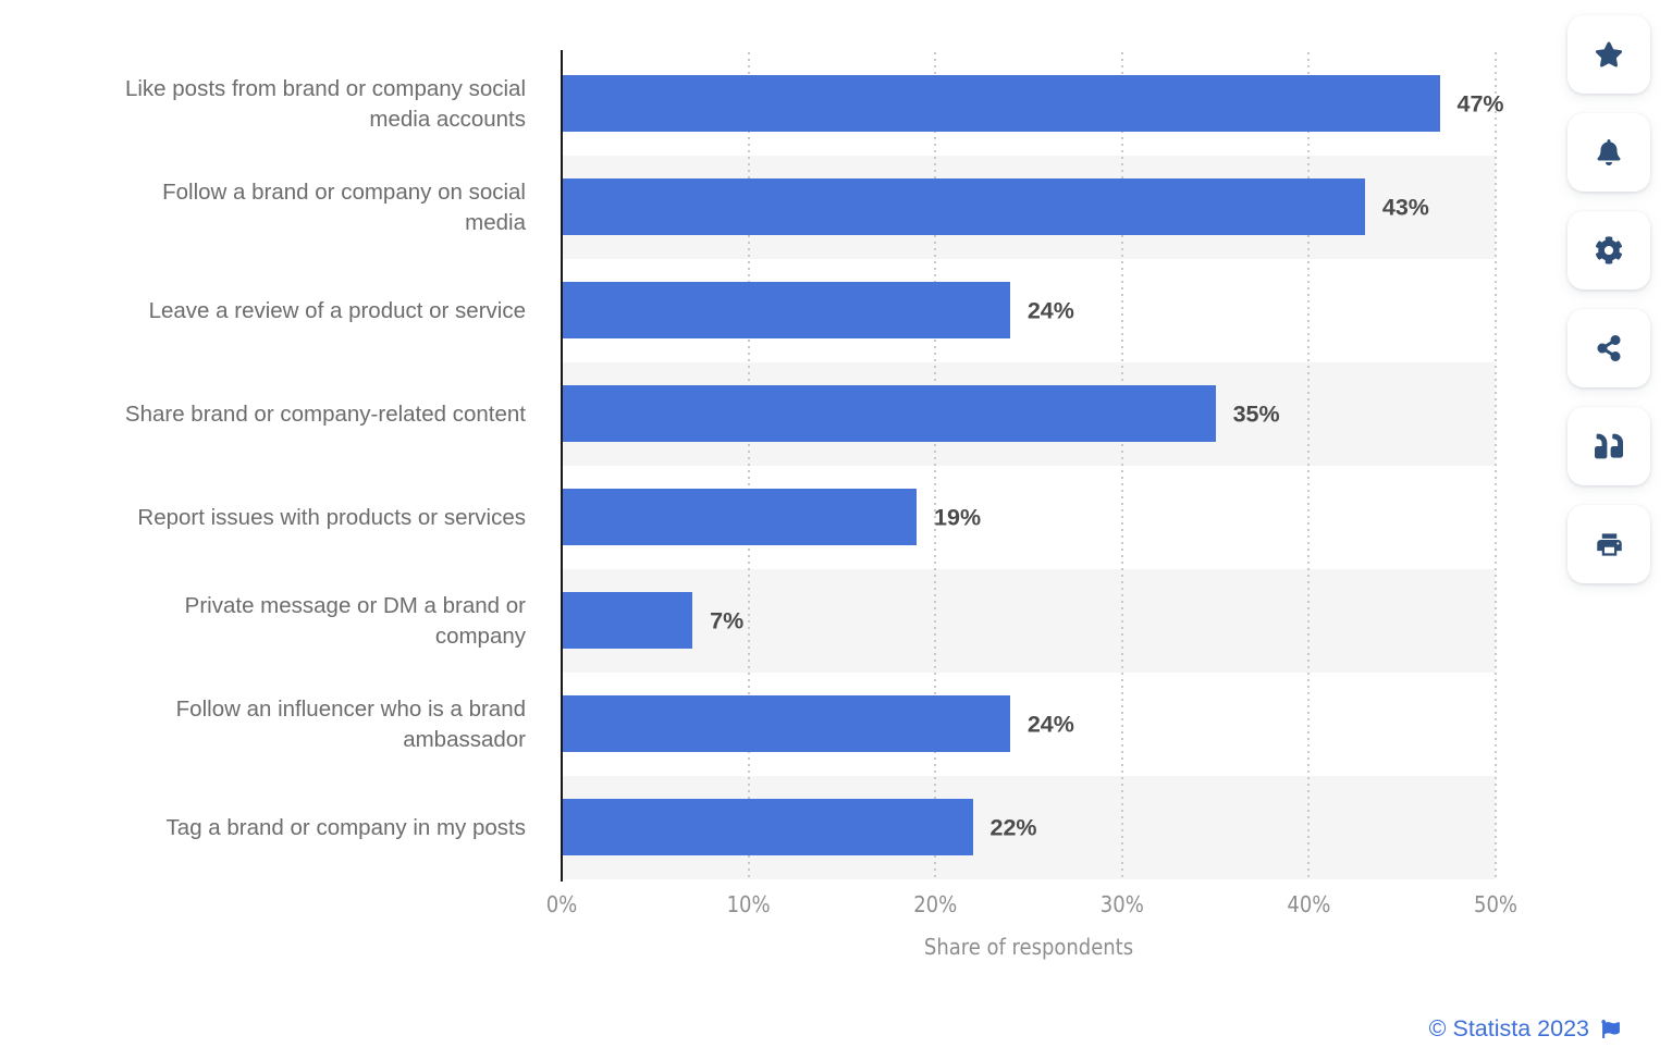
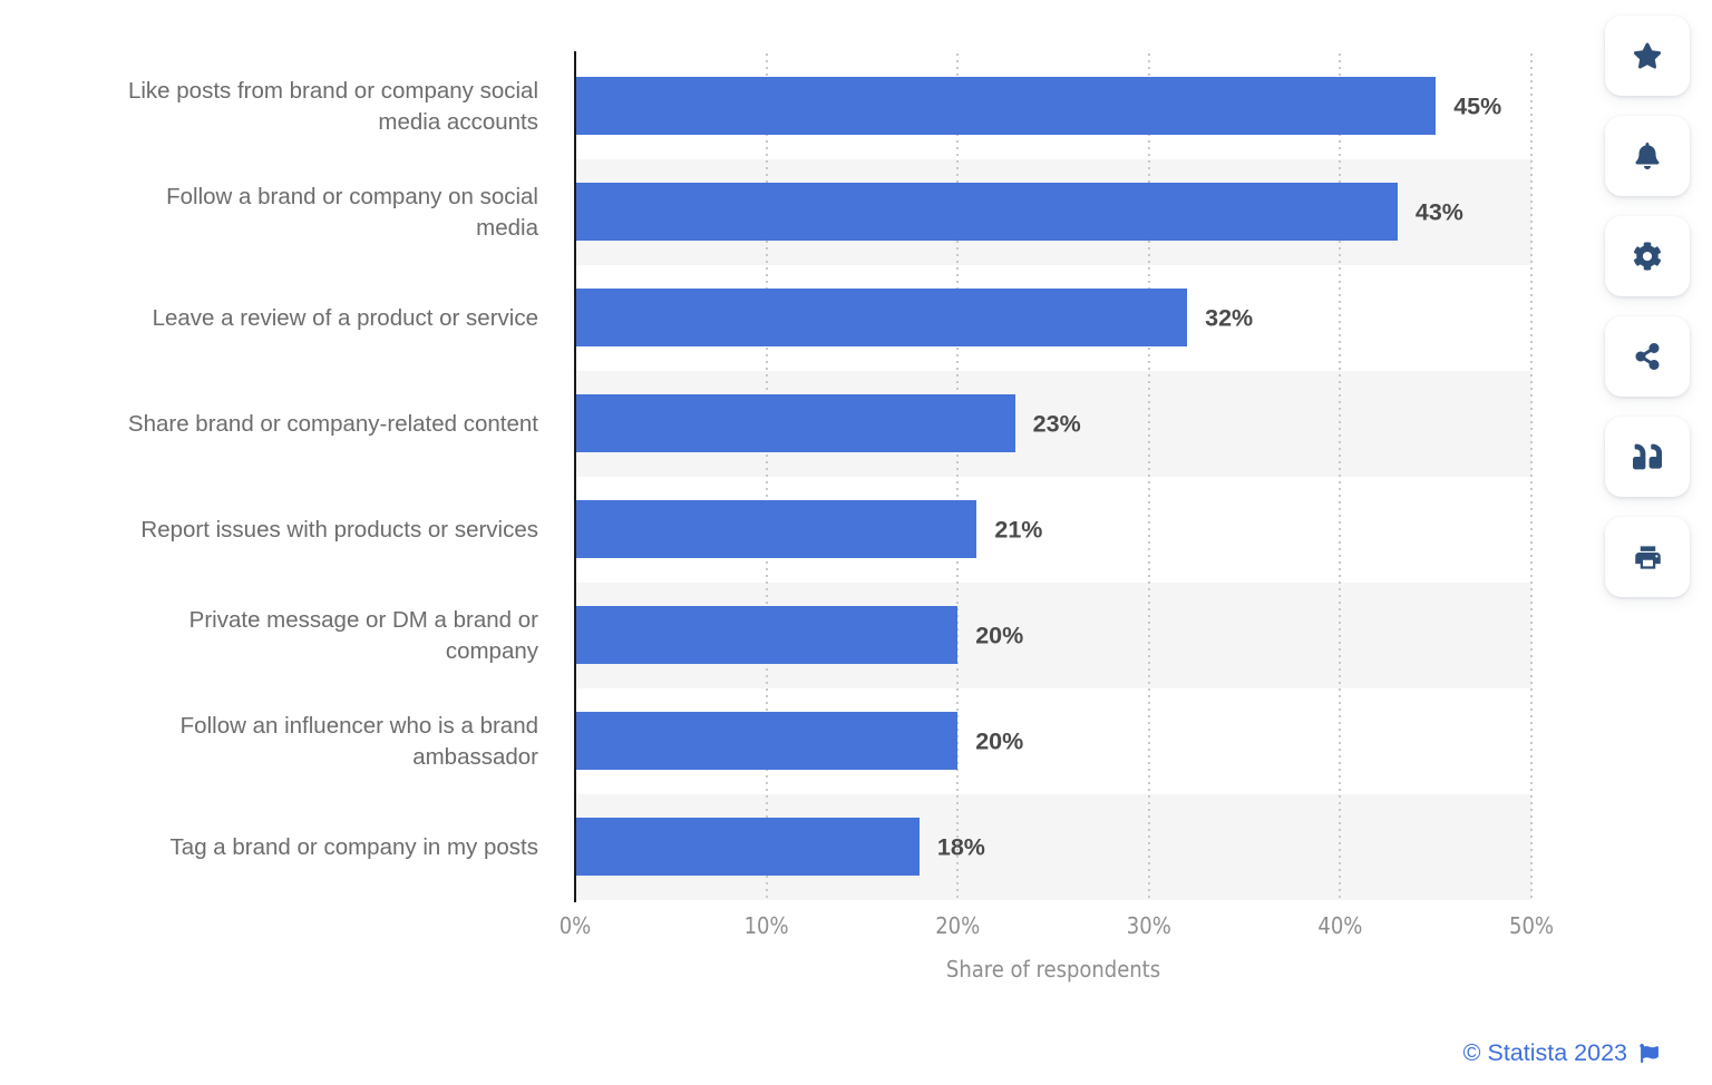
Like posts from brand or company social media accounts: 47% -> 45%
Leave a review of a product or service: 24% -> 32%
Share brand or company-related content: 35% -> 23%
Report issues with products or services: 19% -> 21%
Private message or DM a brand or company: 7% -> 20%
Follow an influencer who is a brand ambassador: 24% -> 20%
Tag a brand or company in my posts: 22% -> 18%
